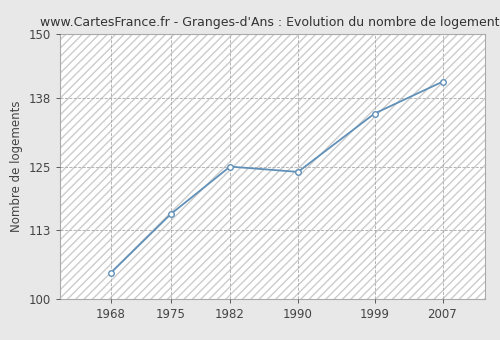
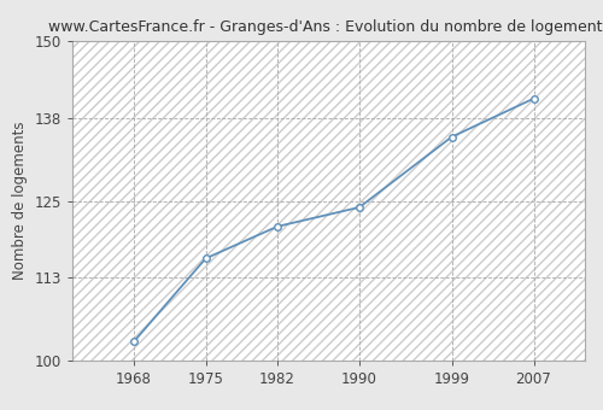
1968: 105 -> 103
1982: 125 -> 121
